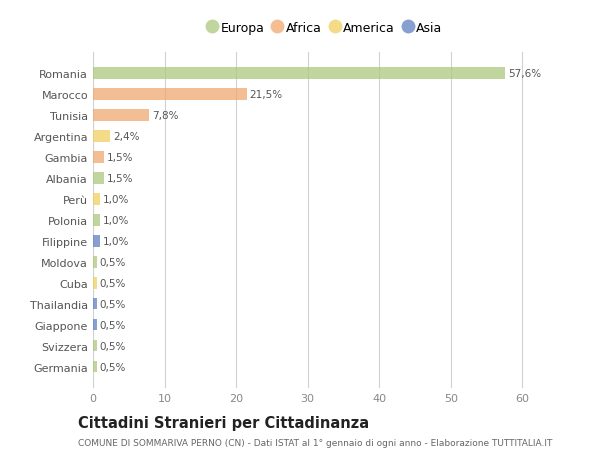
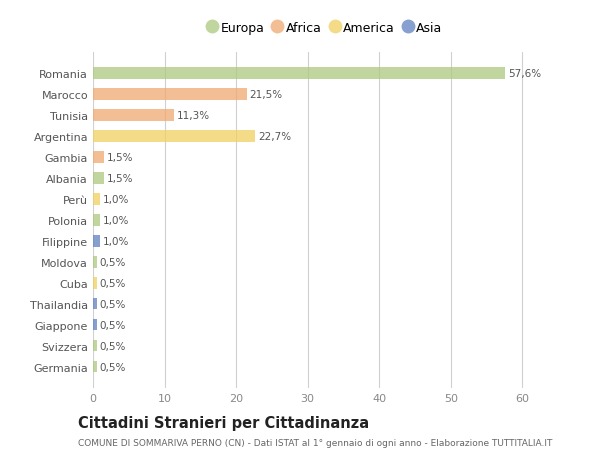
Tunisia: 7,8% -> 11,3%
Argentina: 2,4% -> 22,7%
